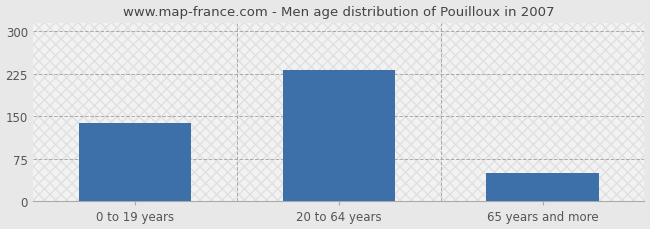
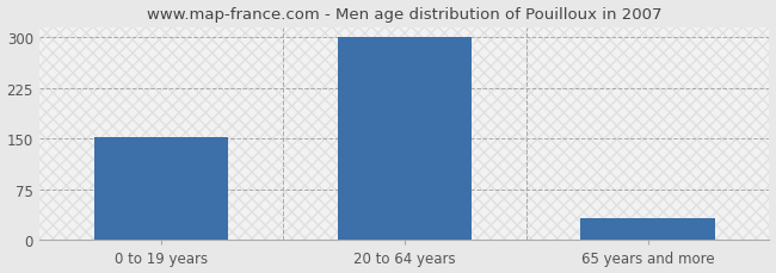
0 to 19 years: 138 -> 152
20 to 64 years: 232 -> 300
65 years and more: 50 -> 32
